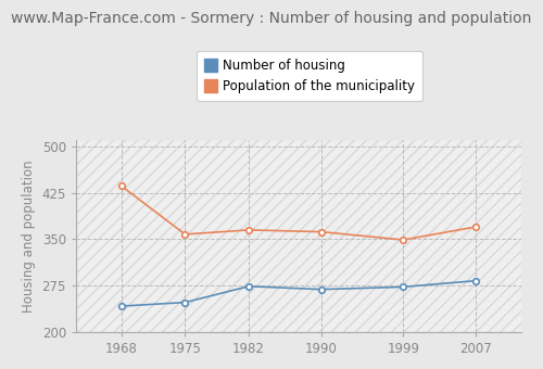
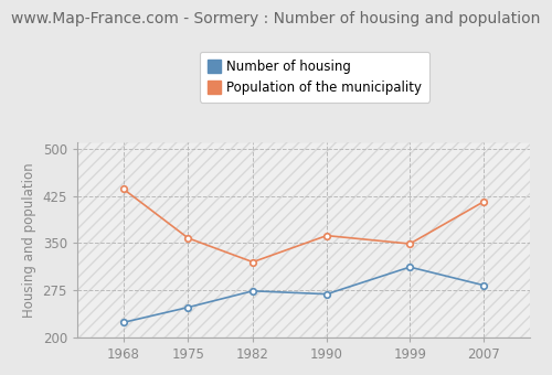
Number of housing/1968: 242 -> 224
Population of the municipality/1982: 365 -> 320
Number of housing/1999: 273 -> 312
Population of the municipality/2007: 370 -> 416
